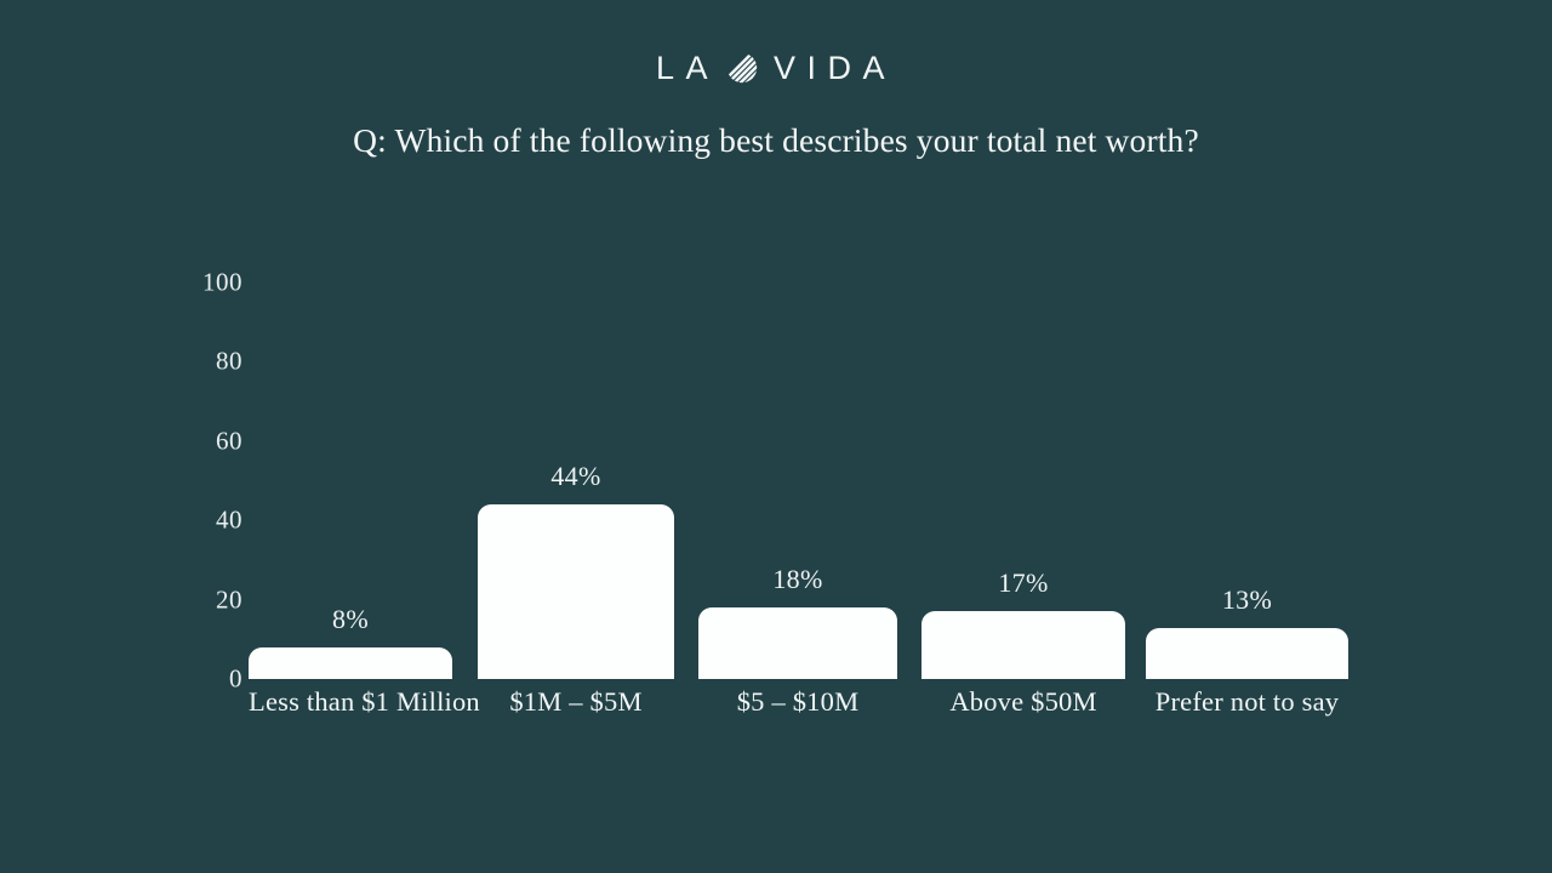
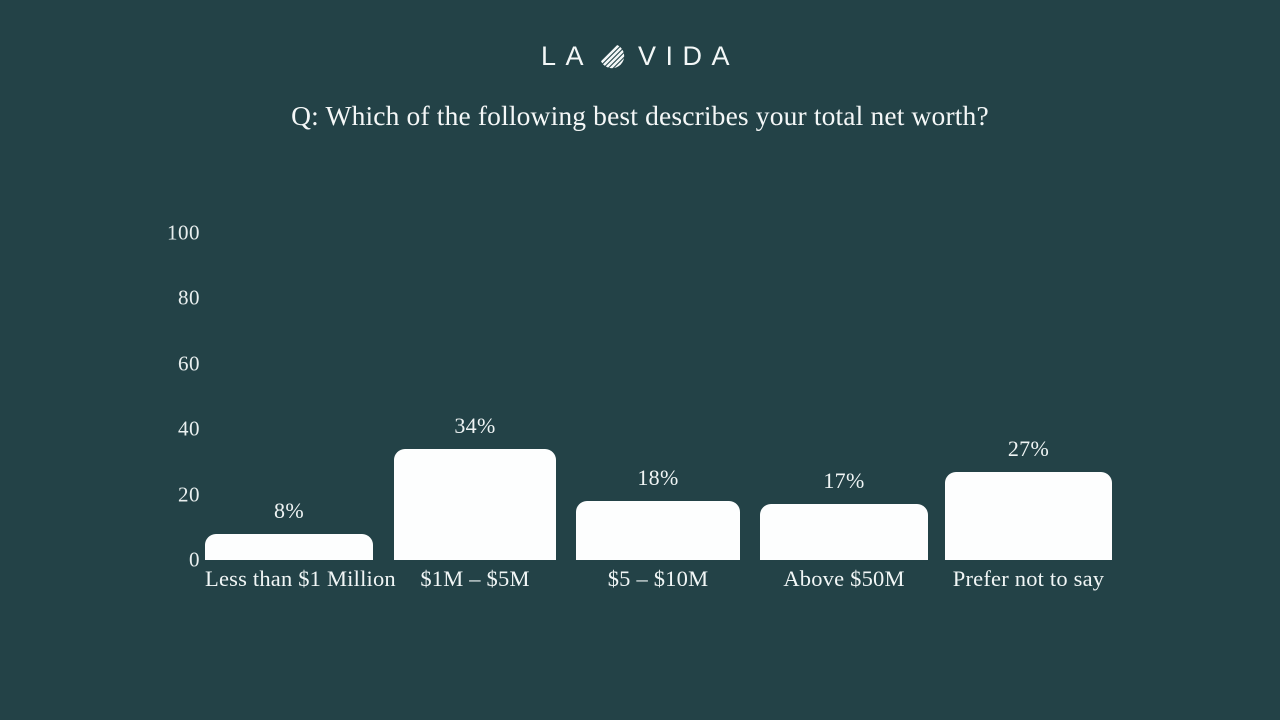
$1M – $5M: 44% -> 34%
Prefer not to say: 13% -> 27%
